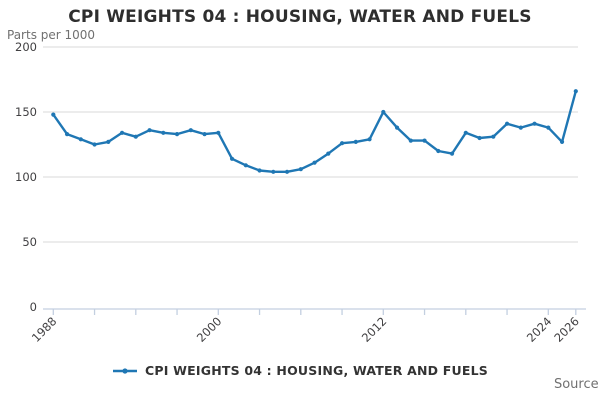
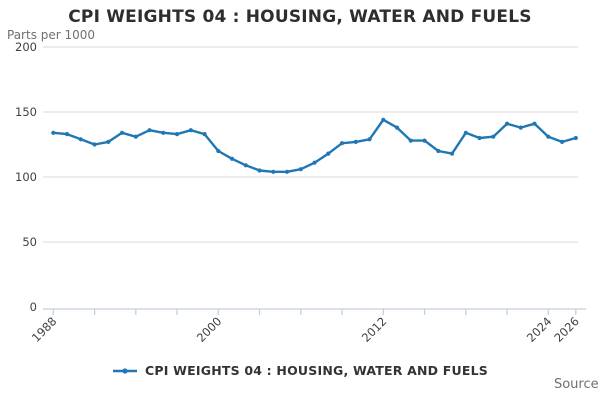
1988: 148 -> 134
2000: 134 -> 120
2012: 150 -> 144
2024: 138 -> 131
2026: 166 -> 130
